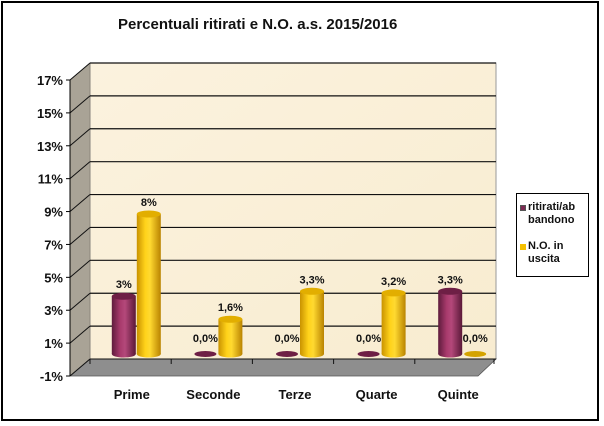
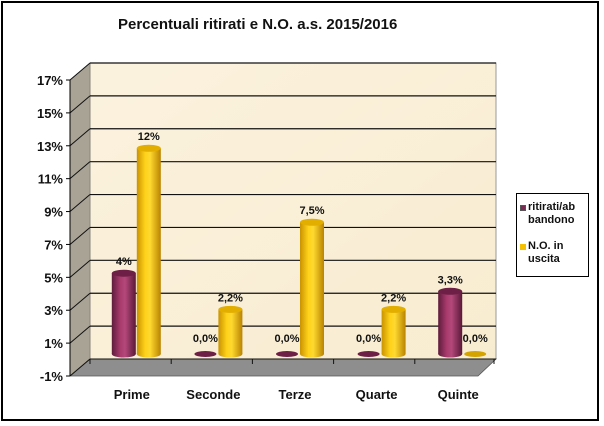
ritirati/abbandono/Prime: 3% -> 4%
N.O. in uscita/Prime: 8% -> 12%
N.O. in uscita/Seconde: 1,6% -> 2,2%
N.O. in uscita/Terze: 3,3% -> 7,5%
N.O. in uscita/Quarte: 3,2% -> 2,2%
